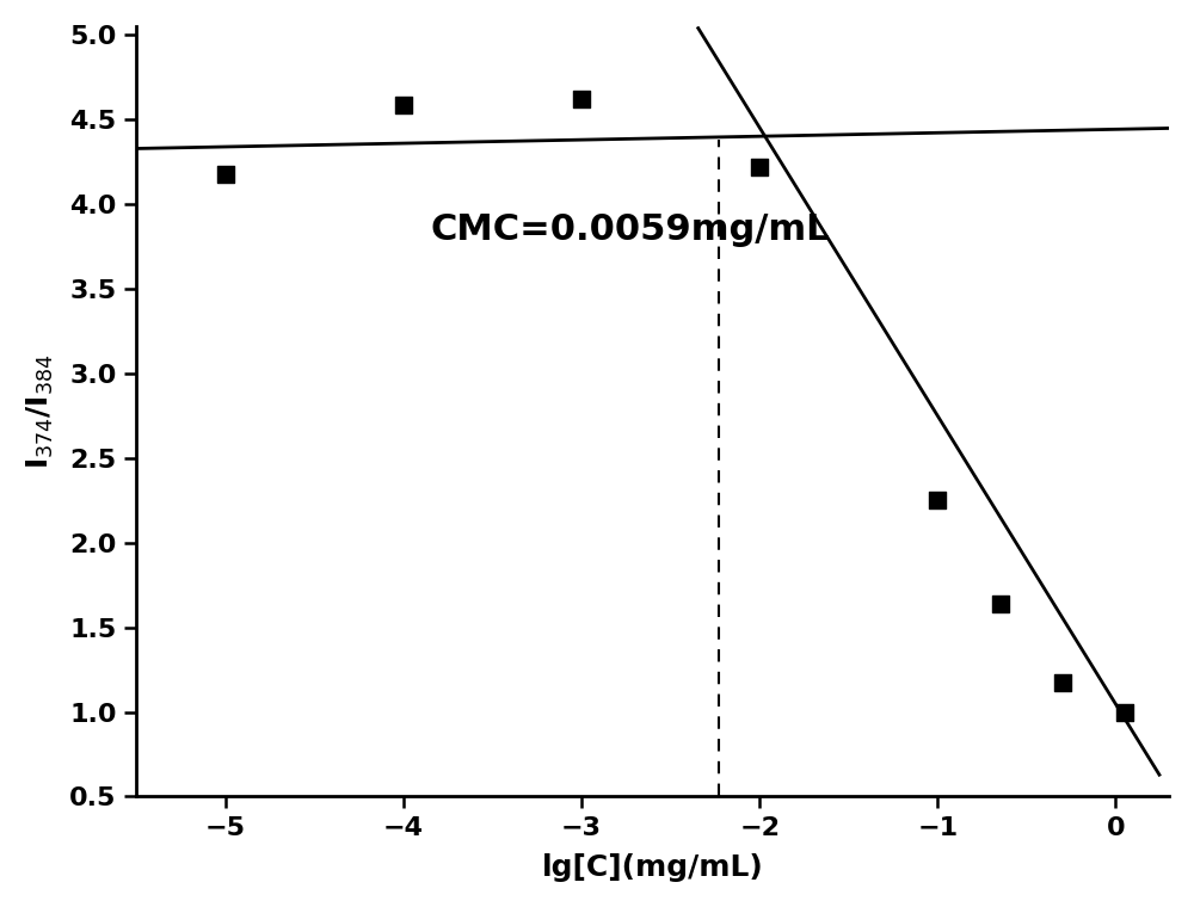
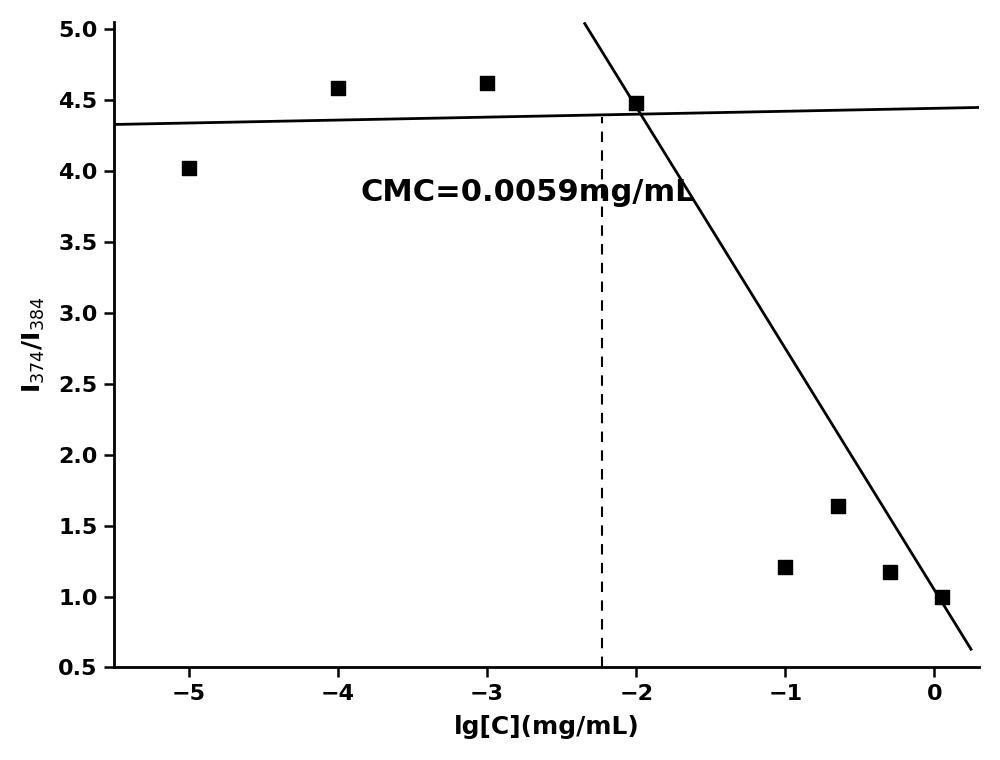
−5: 4.18 -> 4.02
−2: 4.22 -> 4.48
−1: 2.25 -> 1.21
